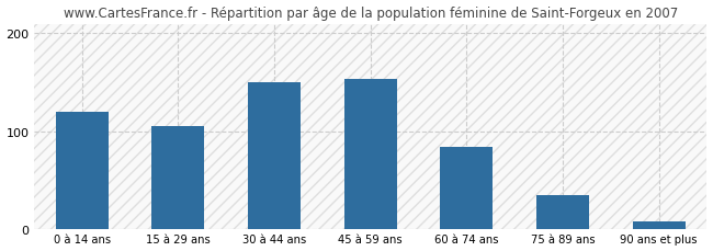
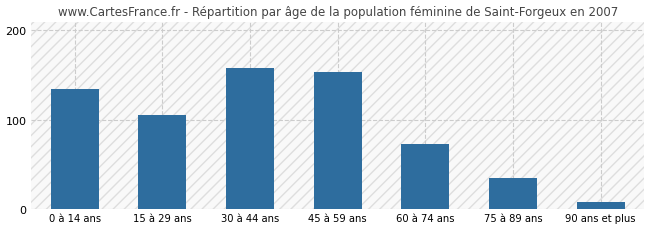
0 à 14 ans: 120 -> 135
30 à 44 ans: 150 -> 158
60 à 74 ans: 84 -> 73
